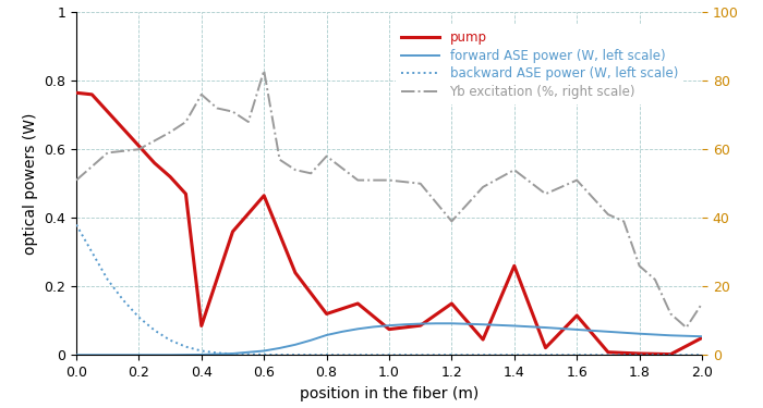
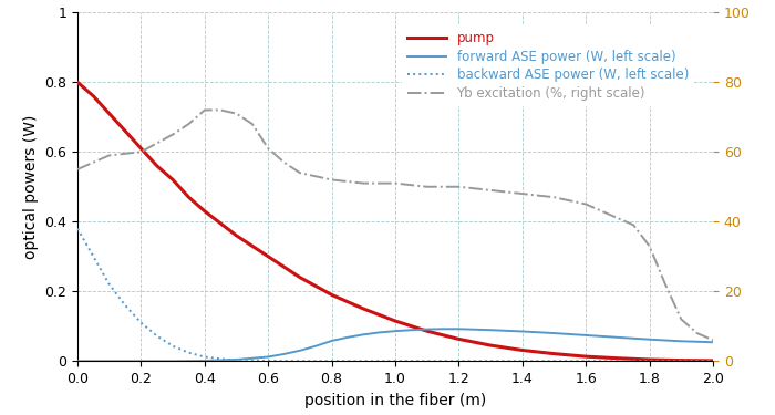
pump/0.0: 0.765 -> 0.800
Yb excitation (%, right scale)/0.0: 51 -> 55
pump/0.4: 0.085 -> 0.430
Yb excitation (%, right scale)/0.4: 76 -> 72
pump/0.6: 0.465 -> 0.300
Yb excitation (%, right scale)/0.6: 83 -> 61
pump/0.8: 0.120 -> 0.190
Yb excitation (%, right scale)/0.8: 58 -> 52
pump/1.0: 0.075 -> 0.115
pump/1.2: 0.150 -> 0.063
Yb excitation (%, right scale)/1.2: 39 -> 50
pump/1.4: 0.260 -> 0.031
Yb excitation (%, right scale)/1.4: 54 -> 48
pump/1.6: 0.115 -> 0.013
Yb excitation (%, right scale)/1.6: 51 -> 45
Yb excitation (%, right scale)/1.8: 26 -> 33
pump/2.0: 0.050 -> 0.001
Yb excitation (%, right scale)/2.0: 15 -> 6
